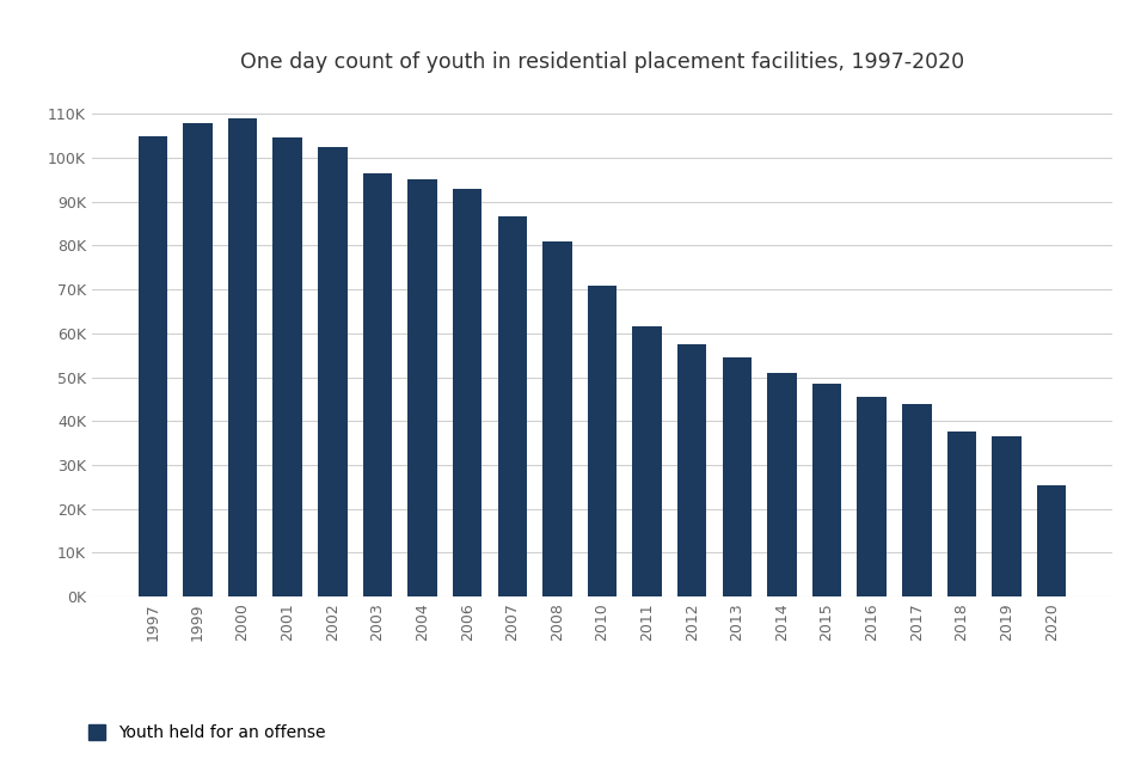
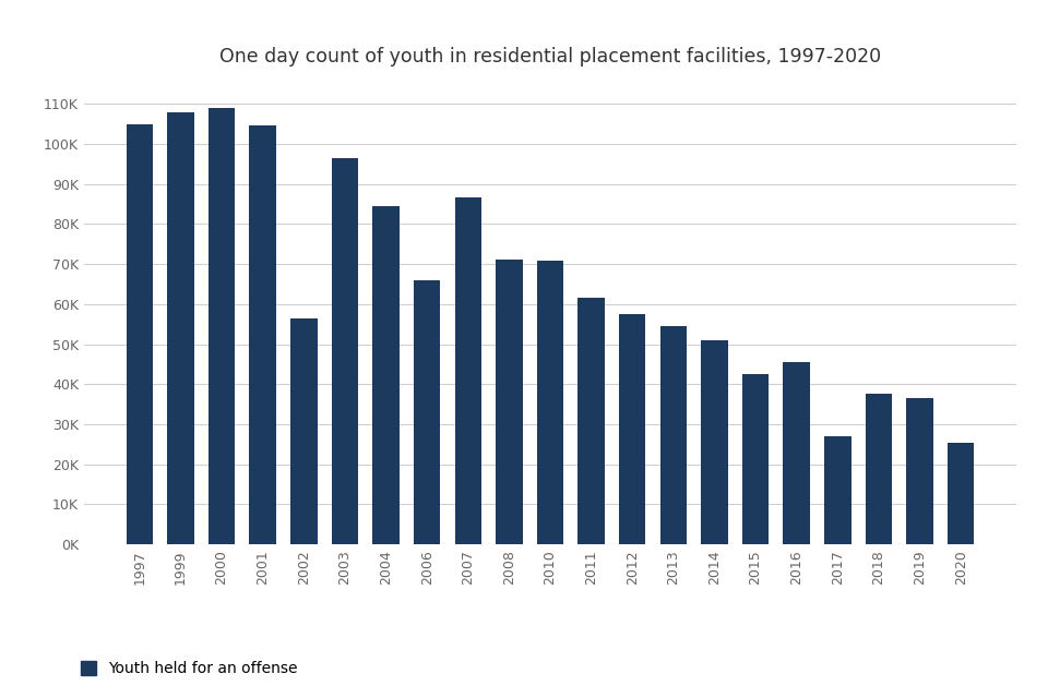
2002: 102.5K -> 56.5K
2004: 95.0K -> 84.5K
2006: 93.0K -> 66.0K
2008: 81.0K -> 71.0K
2015: 48.5K -> 42.5K
2017: 44.0K -> 27.0K
